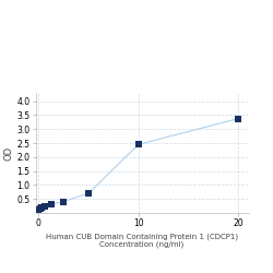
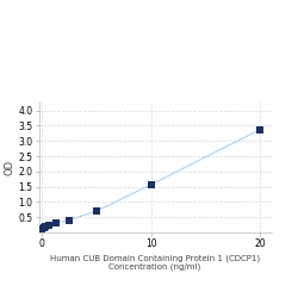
10: 2.45 -> 1.57
